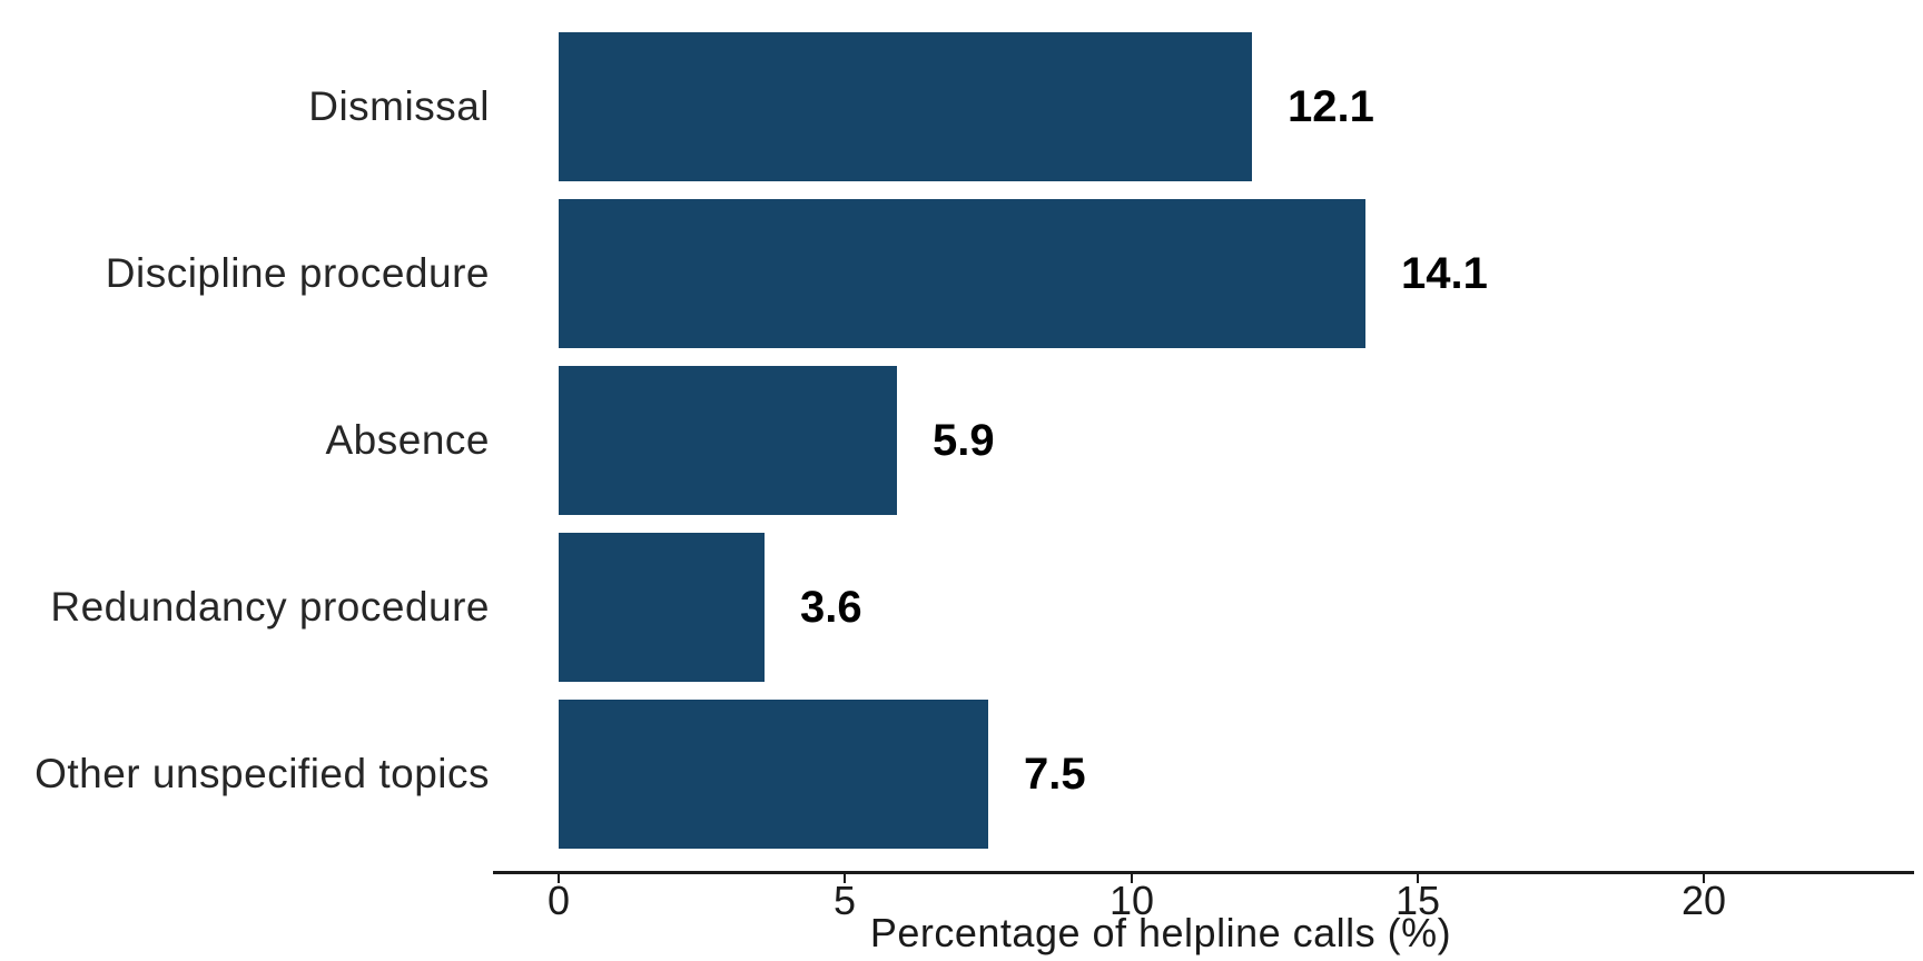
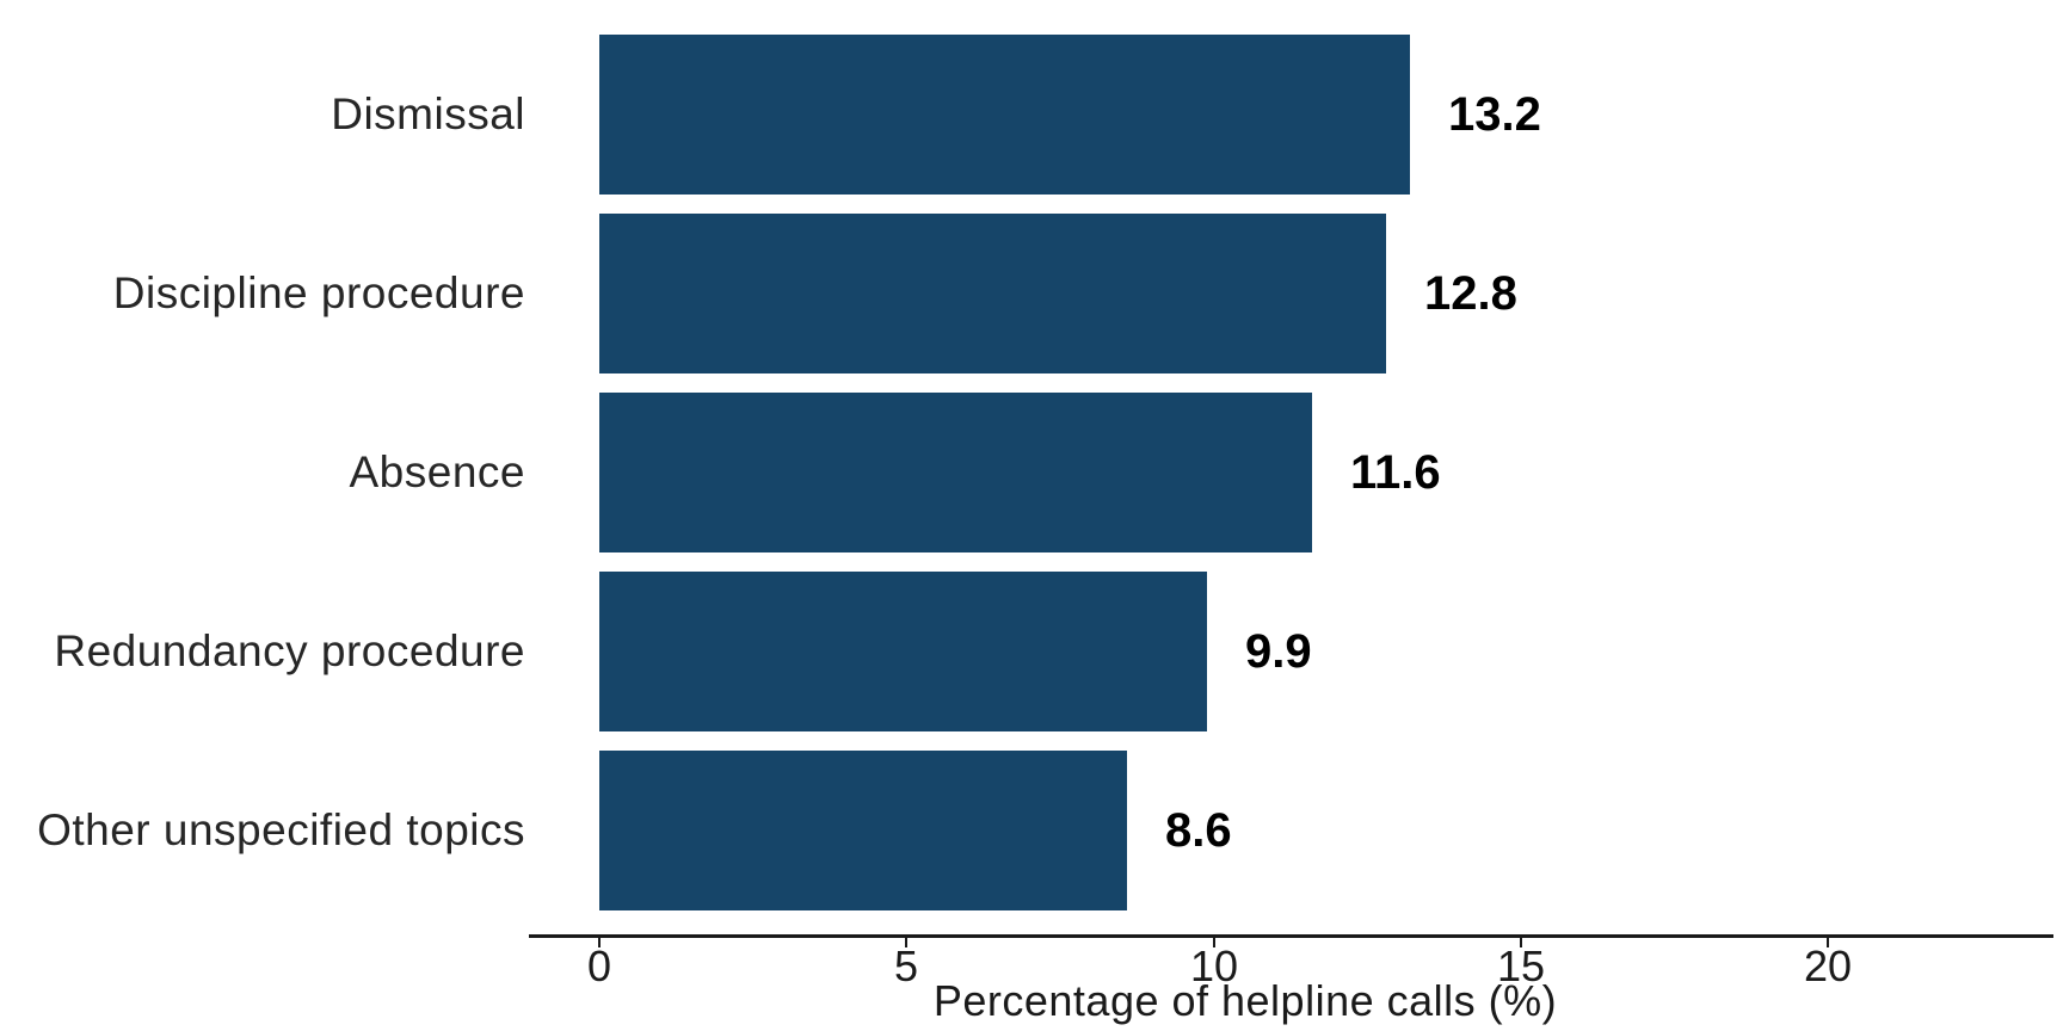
Dismissal: 12.1 -> 13.2
Discipline procedure: 14.1 -> 12.8
Absence: 5.9 -> 11.6
Redundancy procedure: 3.6 -> 9.9
Other unspecified topics: 7.5 -> 8.6
